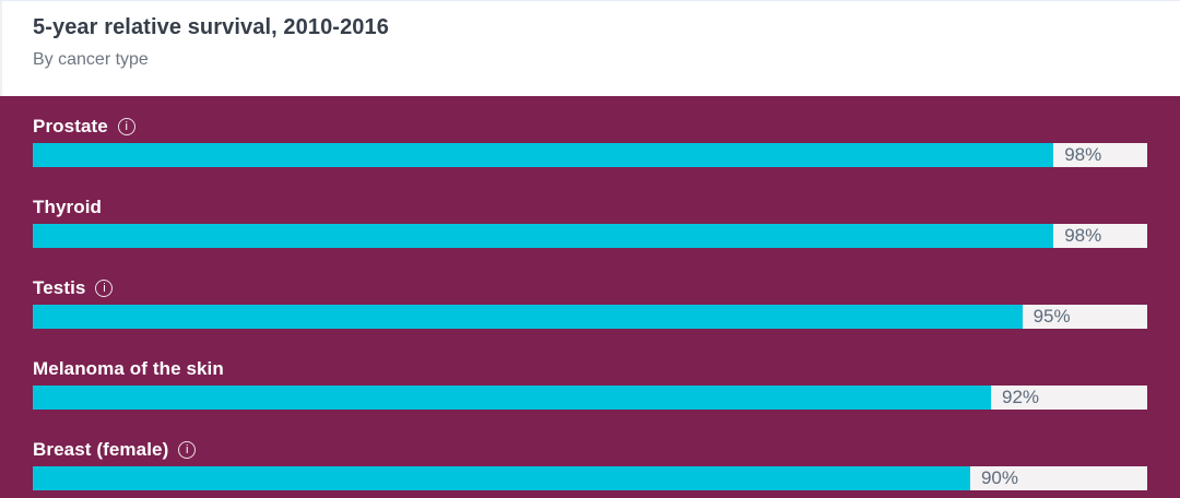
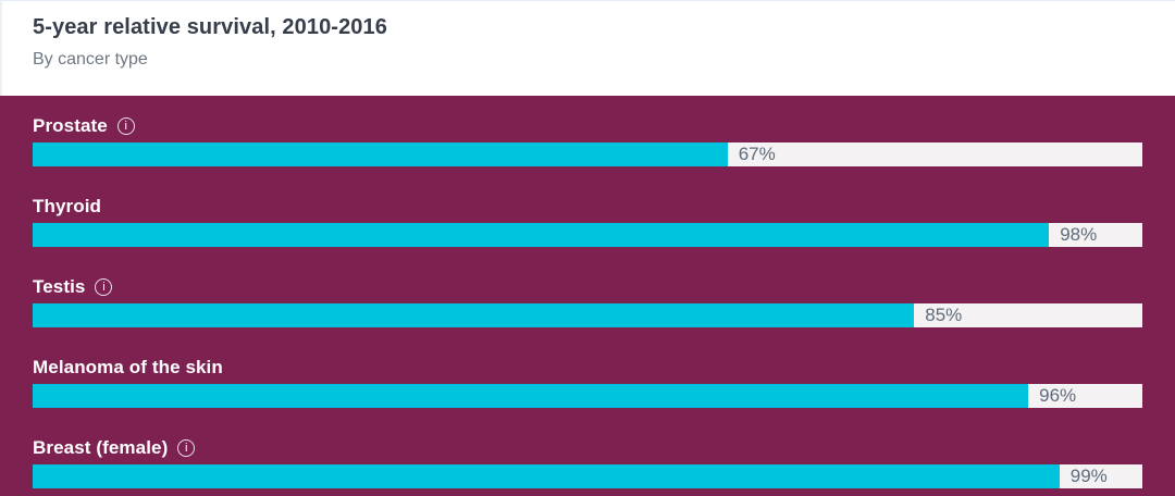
Prostate: 98% -> 67%
Testis: 95% -> 85%
Melanoma of the skin: 92% -> 96%
Breast (female): 90% -> 99%
